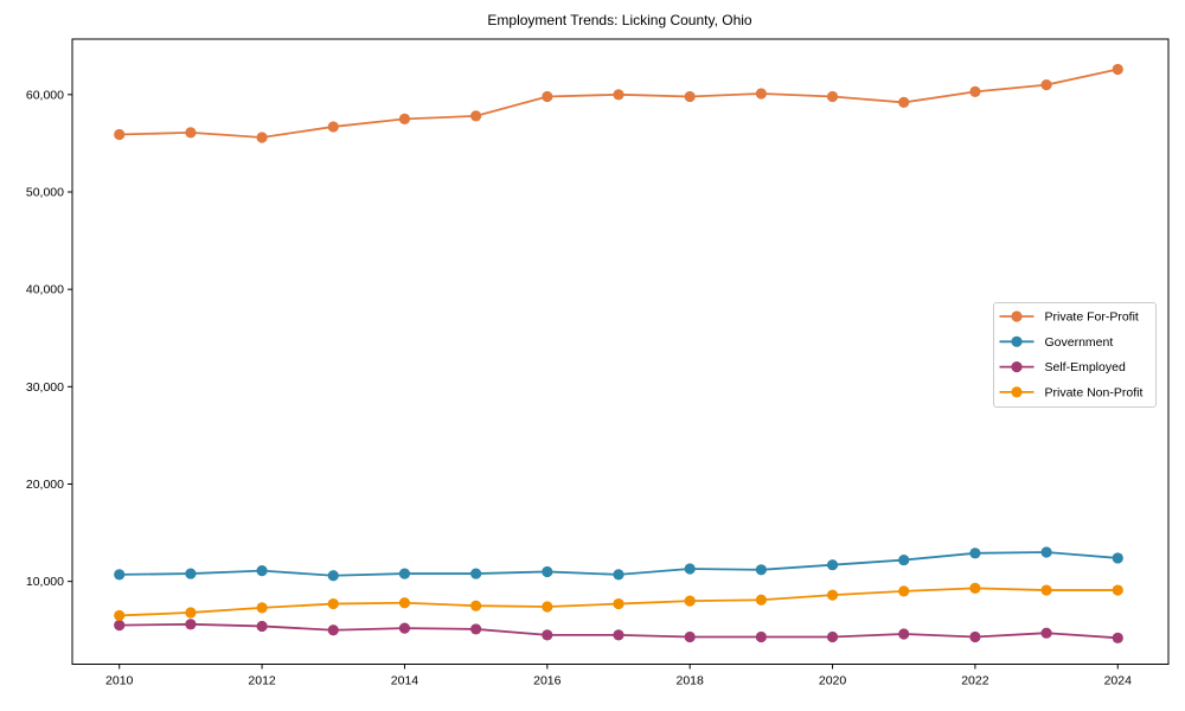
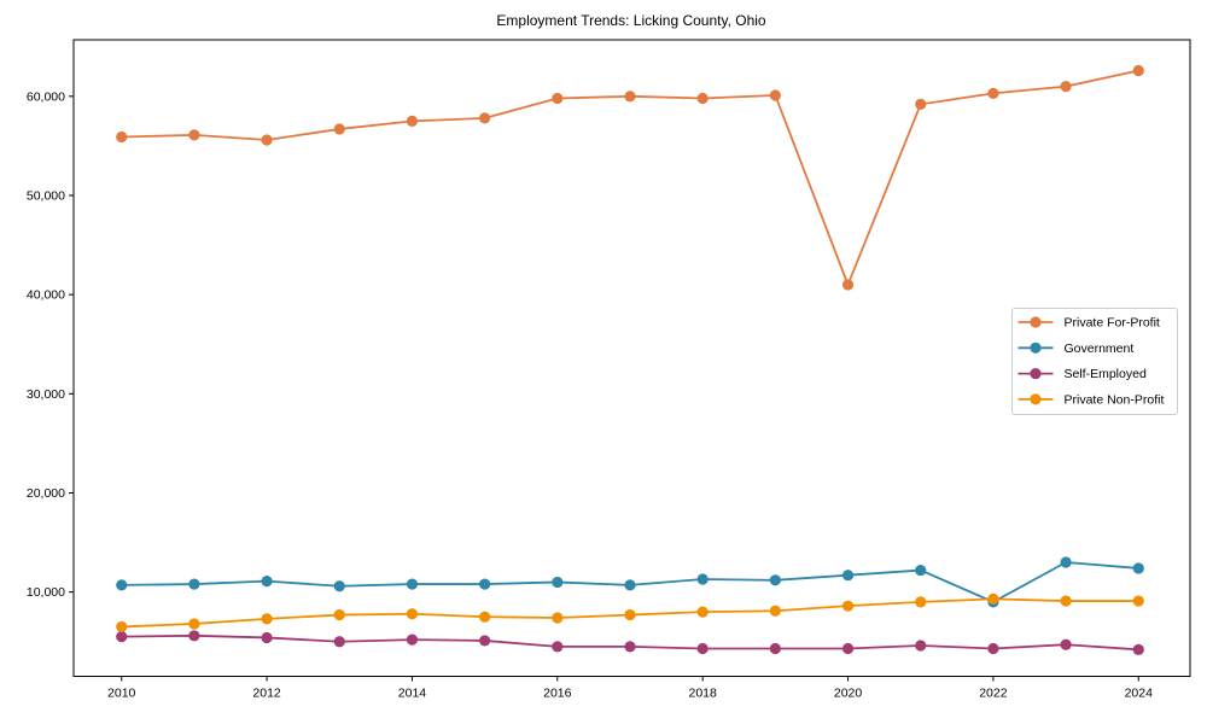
Private For-Profit/2020: 60000 -> 41000
Government/2022: 13000 -> 9000
